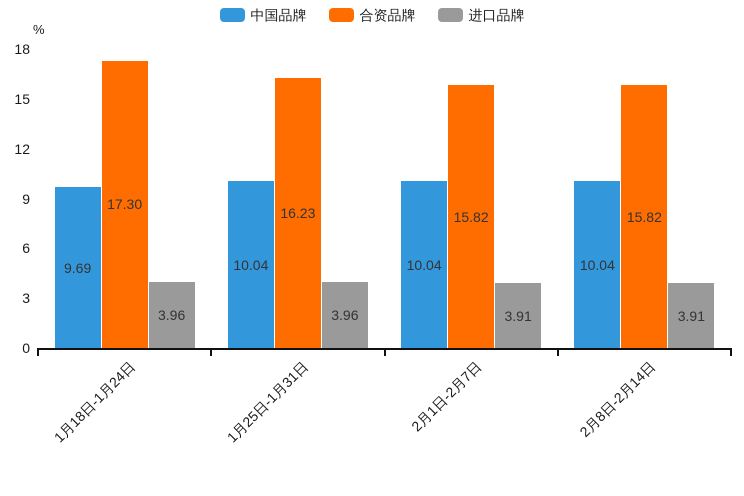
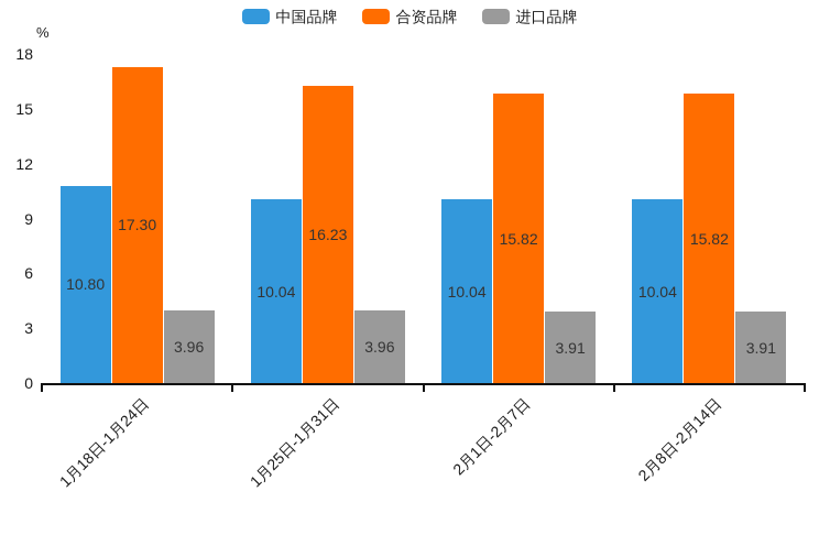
中国品牌/1月18日-1月24日: 9.69 -> 10.80
